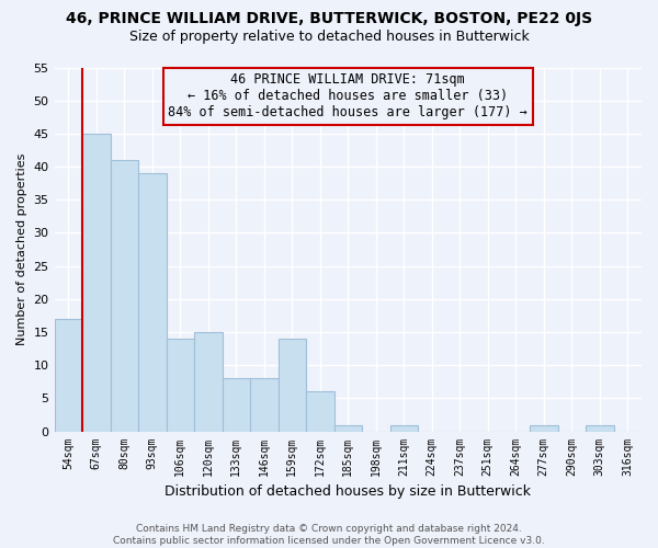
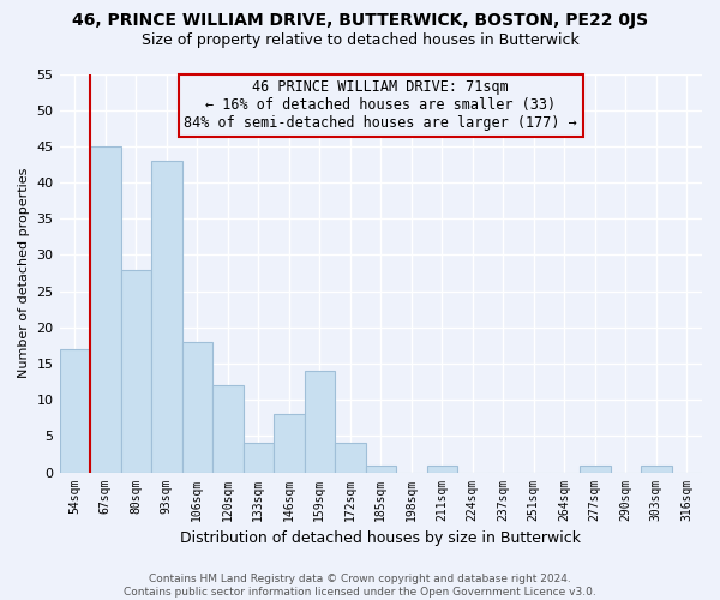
80sqm: 41 -> 28
93sqm: 39 -> 43
106sqm: 14 -> 18
120sqm: 15 -> 12
133sqm: 8 -> 4
172sqm: 6 -> 4
